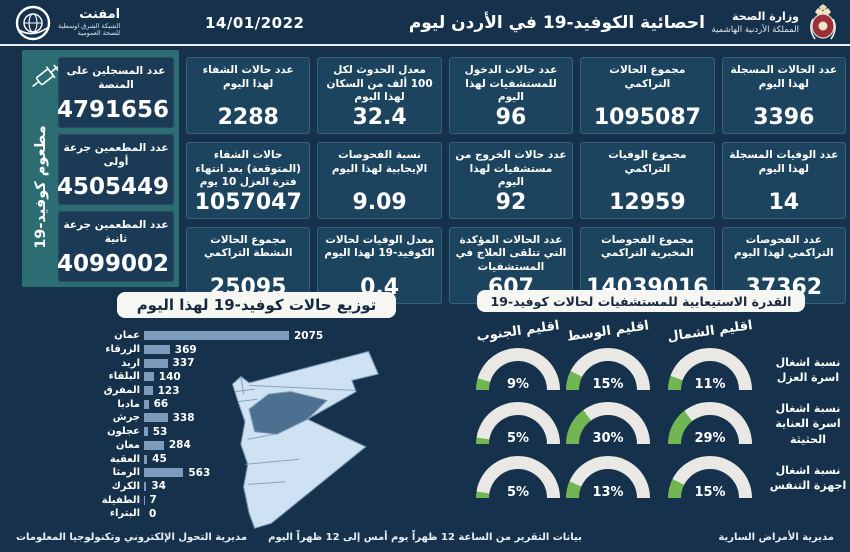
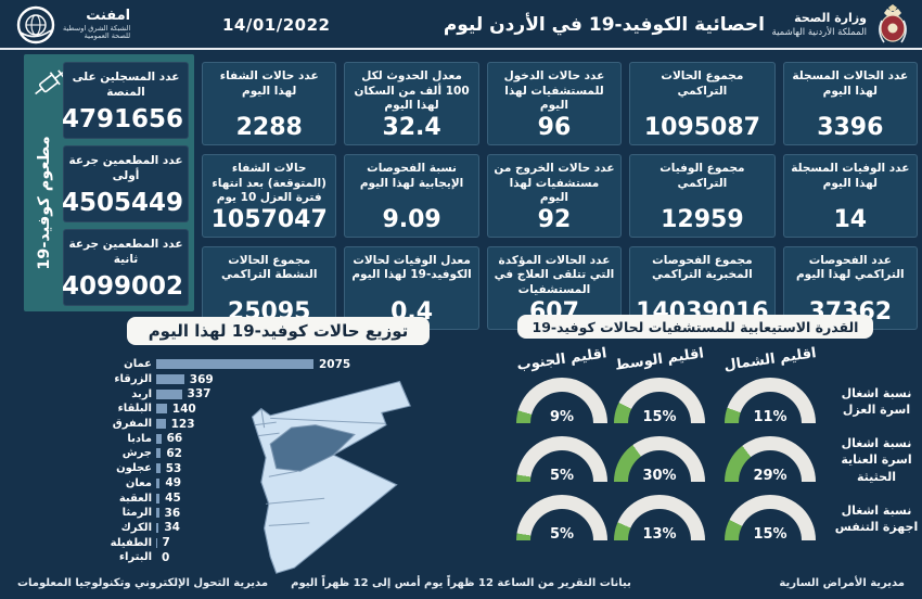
توزيع حالات كوفيد-19 لهذا اليوم/جرش: 338 -> 62
توزيع حالات كوفيد-19 لهذا اليوم/معان: 284 -> 49
توزيع حالات كوفيد-19 لهذا اليوم/الرمثا: 563 -> 36
